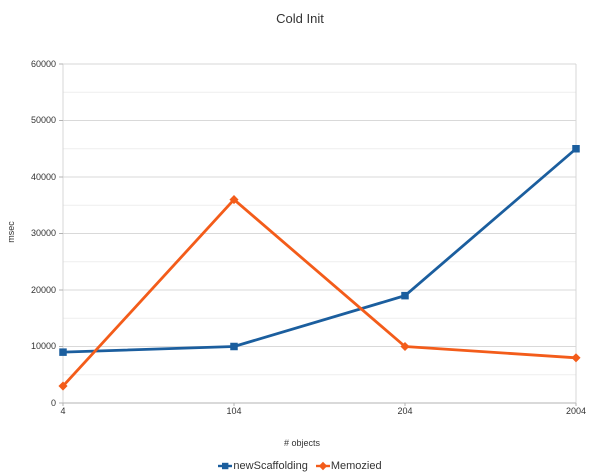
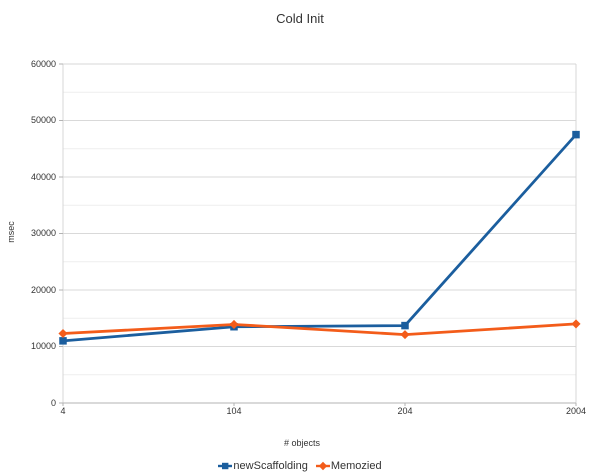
newScaffolding/4: 9000 -> 11000
Memozied/4: 3000 -> 12000
newScaffolding/104: 10000 -> 14000
Memozied/104: 36000 -> 14000
newScaffolding/204: 19000 -> 14000
Memozied/204: 10000 -> 12000
newScaffolding/2004: 45000 -> 48000
Memozied/2004: 8000 -> 14000
